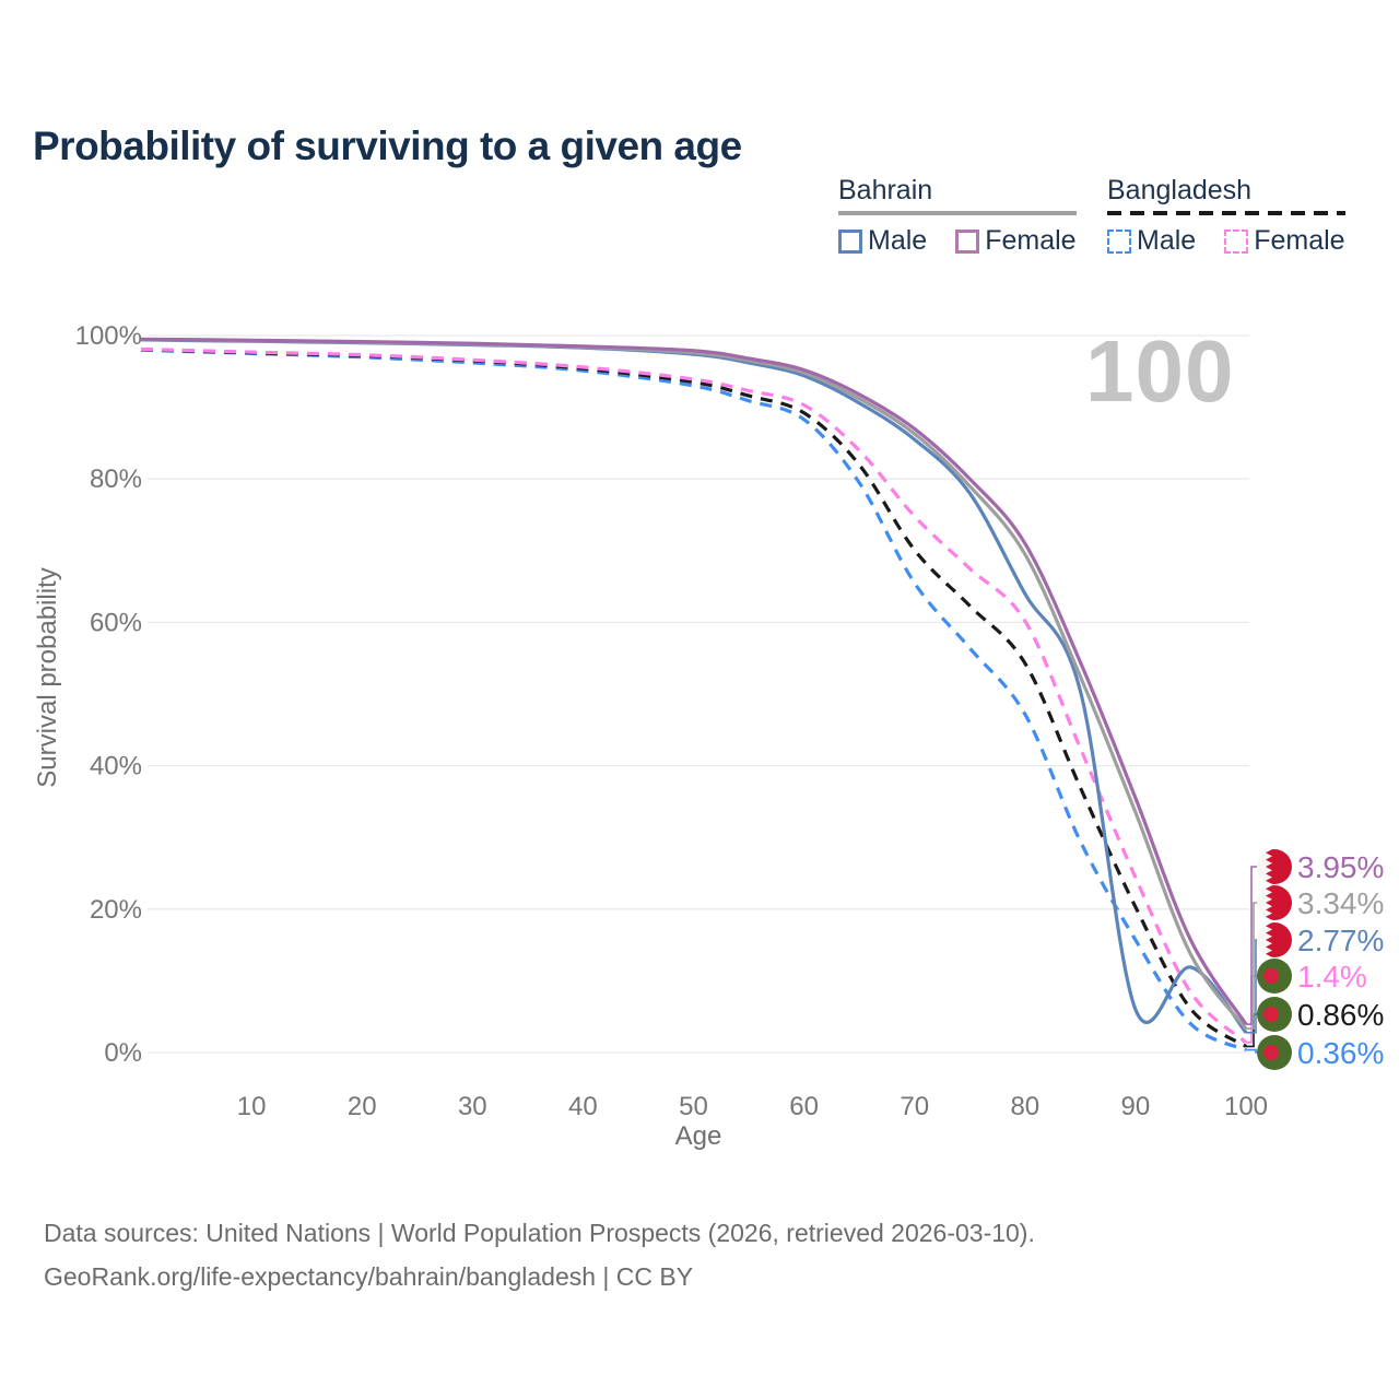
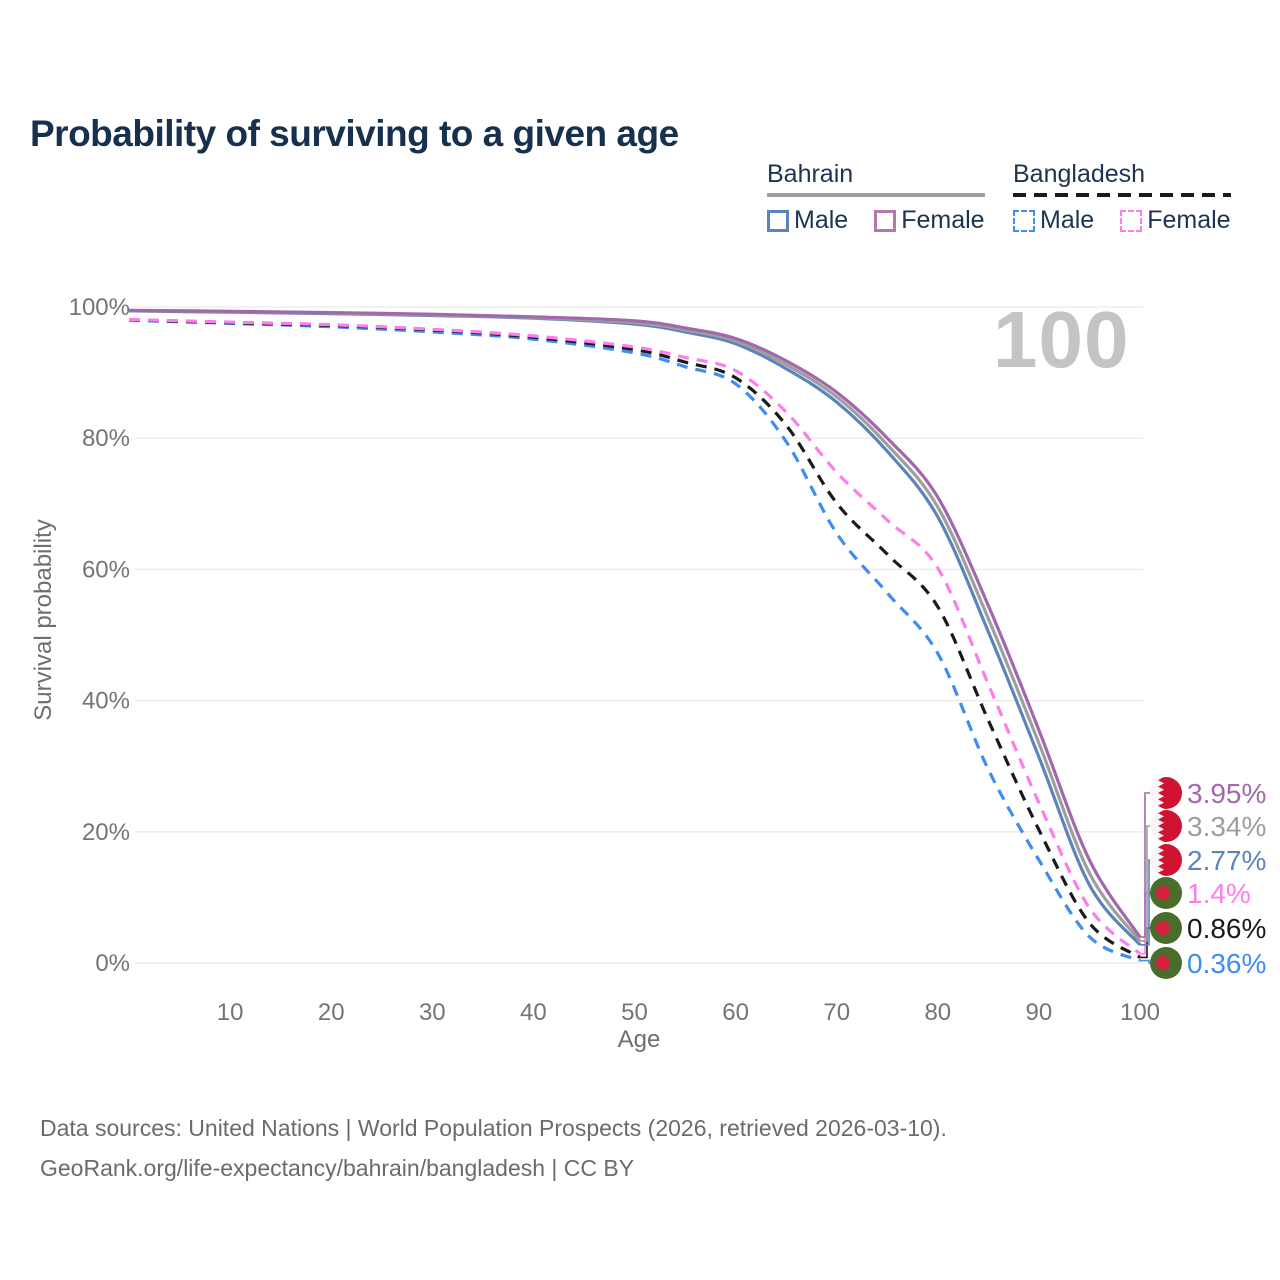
Bahrain Male/80: 64% -> 68%
Bahrain Male/90: 6% -> 31%
